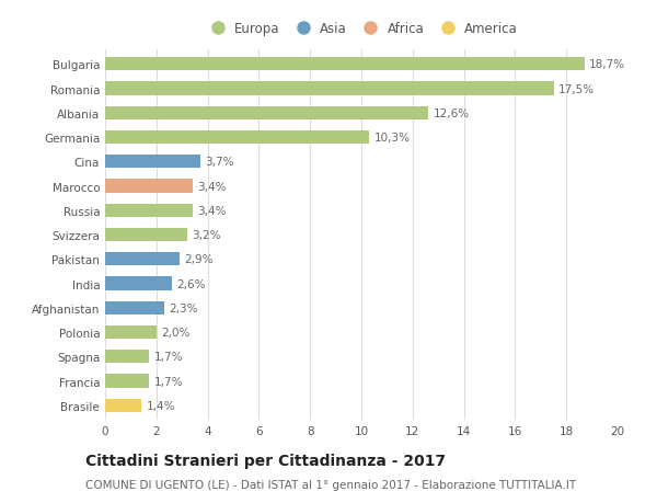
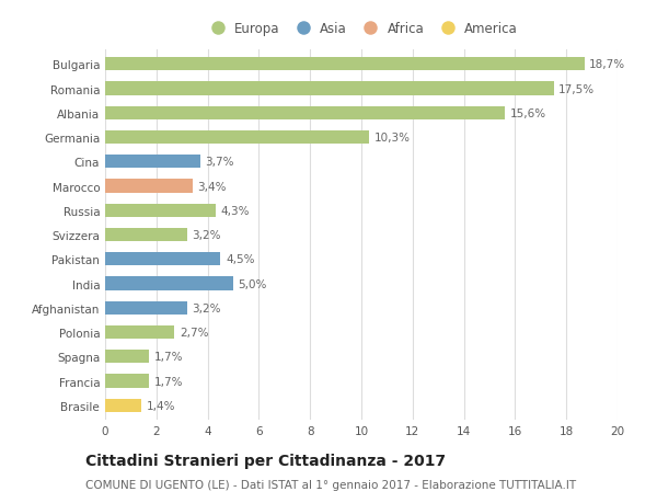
Albania: 12,6% -> 15,6%
Russia: 3,4% -> 4,3%
Pakistan: 2,9% -> 4,5%
India: 2,6% -> 5,0%
Afghanistan: 2,3% -> 3,2%
Polonia: 2,0% -> 2,7%
